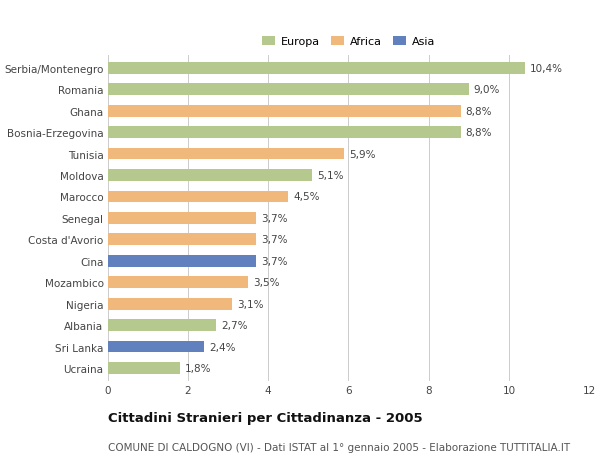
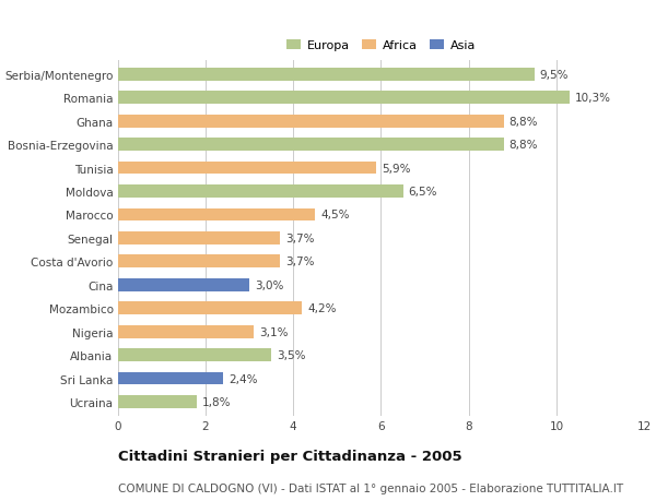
Serbia/Montenegro: 10,4% -> 9,5%
Romania: 9,0% -> 10,3%
Moldova: 5,1% -> 6,5%
Cina: 3,7% -> 3,0%
Mozambico: 3,5% -> 4,2%
Albania: 2,7% -> 3,5%
